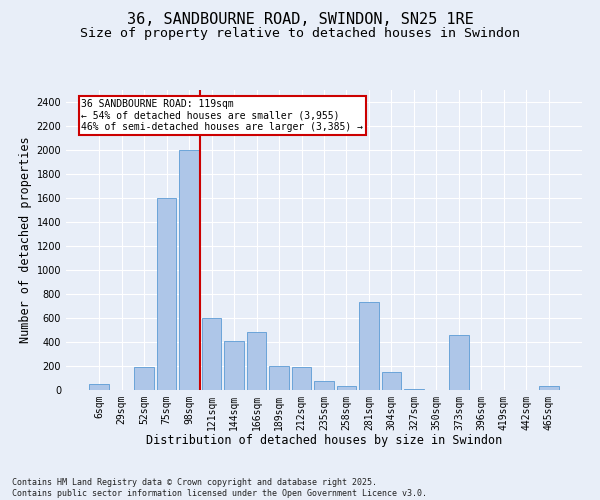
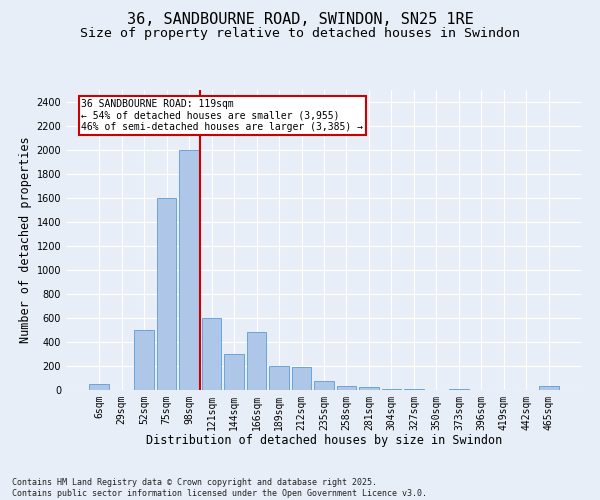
52sqm: 190 -> 500
144sqm: 410 -> 300
281sqm: 730 -> 20
304sqm: 150 -> 10
373sqm: 460 -> 10
